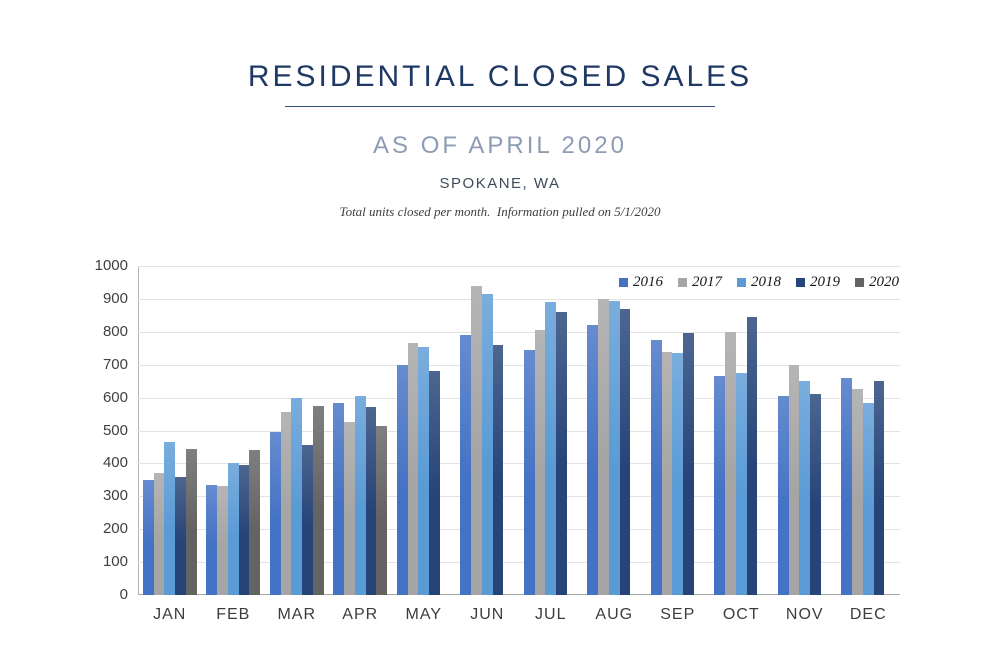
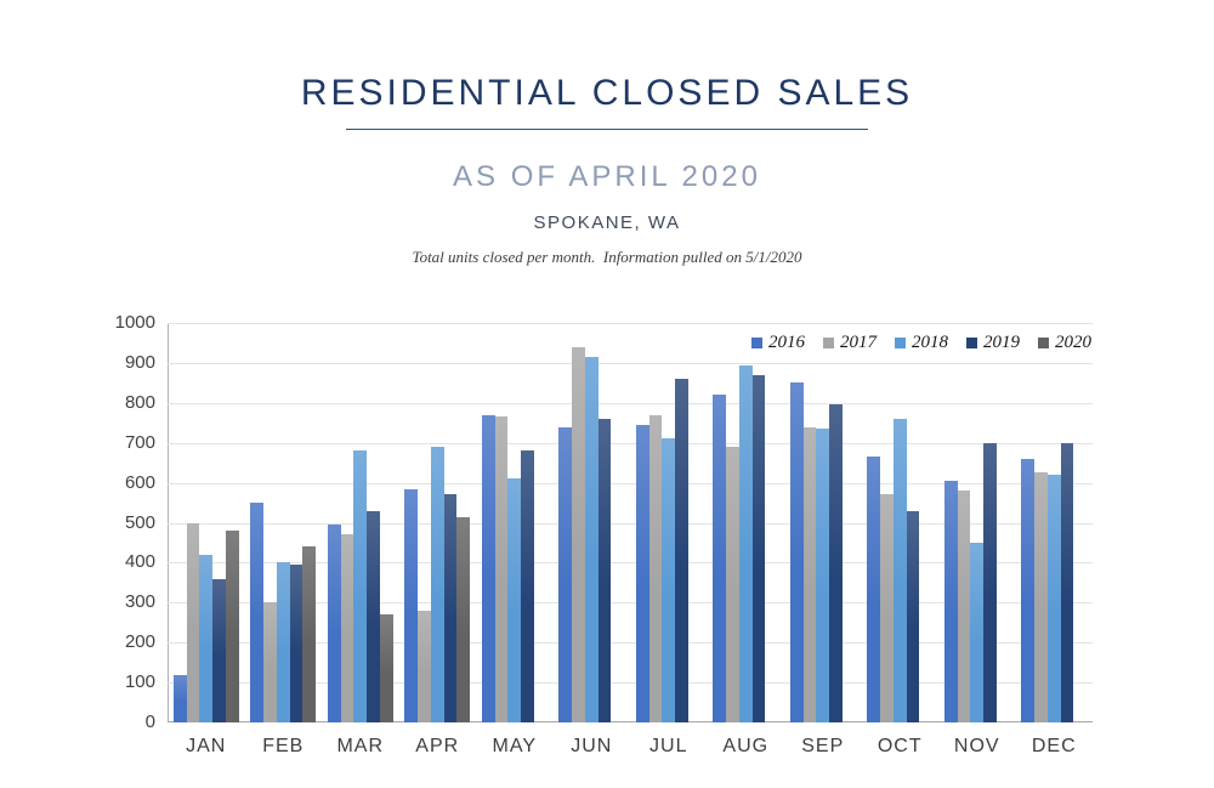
2016/JAN: 350 -> 120
2017/JAN: 370 -> 500
2018/JAN: 460 -> 420
2020/JAN: 440 -> 480
2016/FEB: 340 -> 550
2017/FEB: 330 -> 300
2017/MAR: 560 -> 470
2018/MAR: 600 -> 680
2019/MAR: 460 -> 530
2020/MAR: 580 -> 270
2017/APR: 520 -> 280
2018/APR: 600 -> 690
2016/MAY: 700 -> 770
2018/MAY: 760 -> 610
2016/JUN: 790 -> 740
2017/JUL: 800 -> 770
2018/JUL: 890 -> 710
2017/AUG: 900 -> 690
2016/SEP: 780 -> 850
2017/OCT: 800 -> 570
2018/OCT: 680 -> 760
2019/OCT: 840 -> 530
2017/NOV: 700 -> 580
2018/NOV: 650 -> 450
2019/NOV: 610 -> 700
2018/DEC: 580 -> 620
2019/DEC: 650 -> 700
